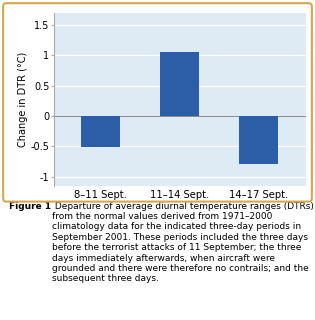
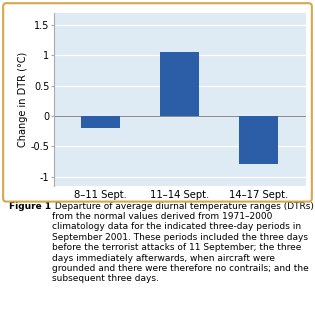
8–11 Sept.: -0.52 -> -0.20
